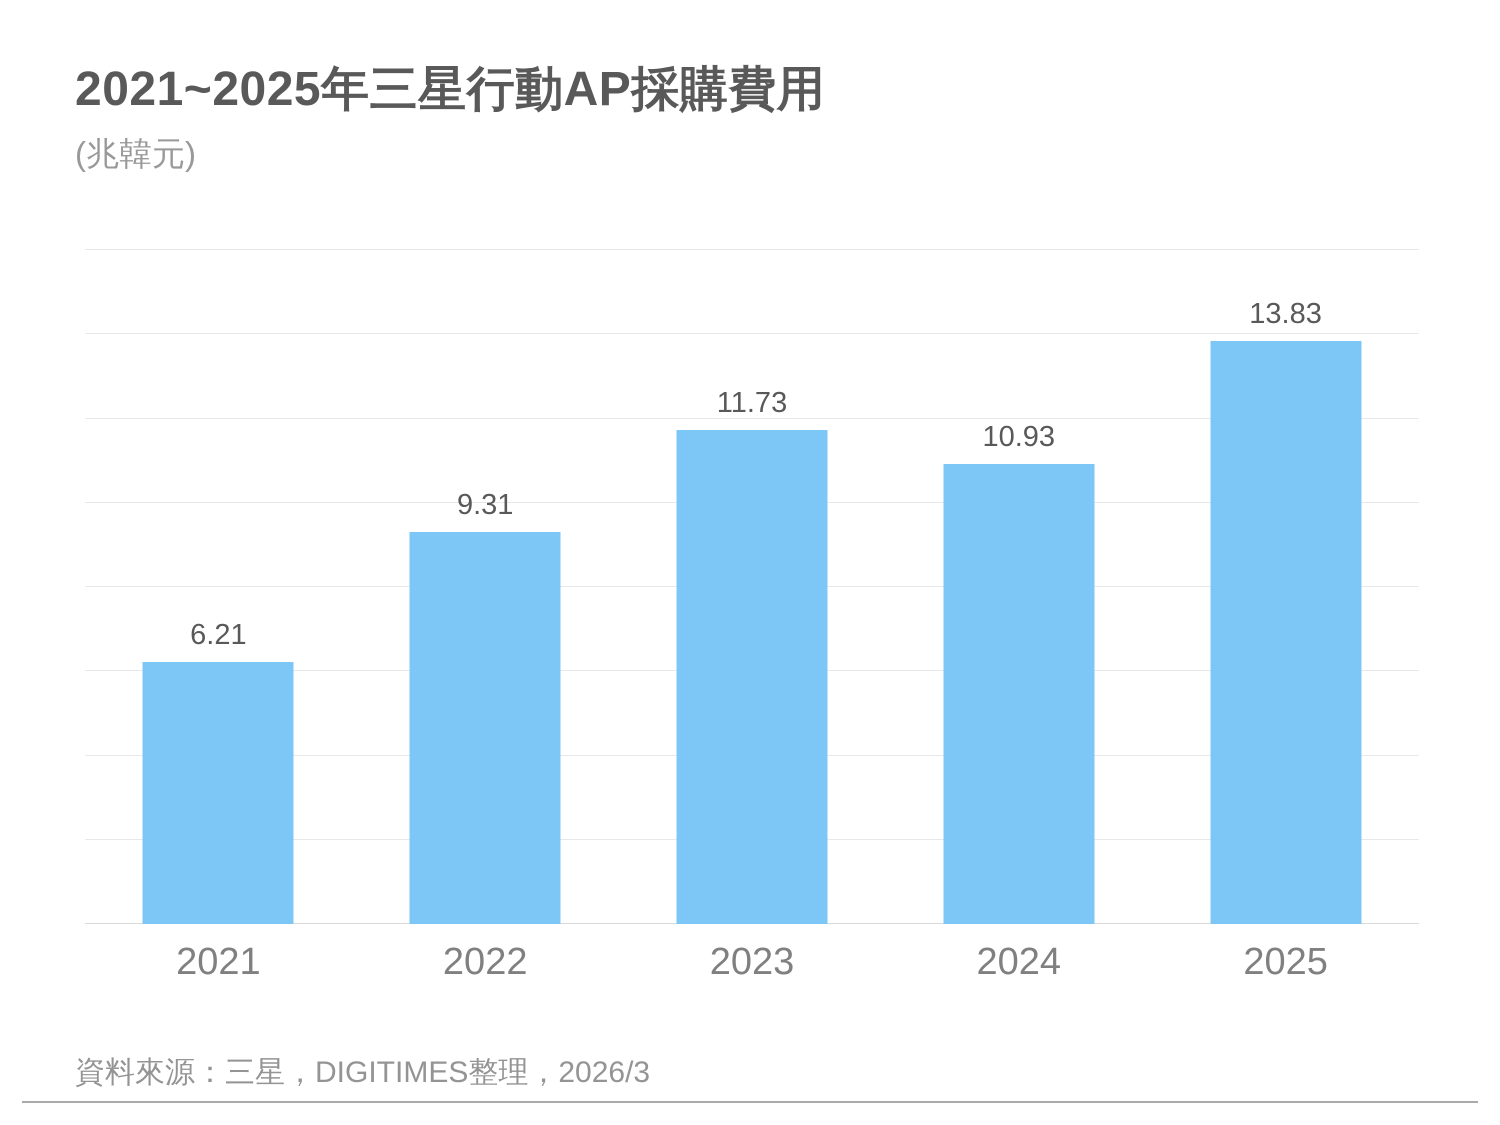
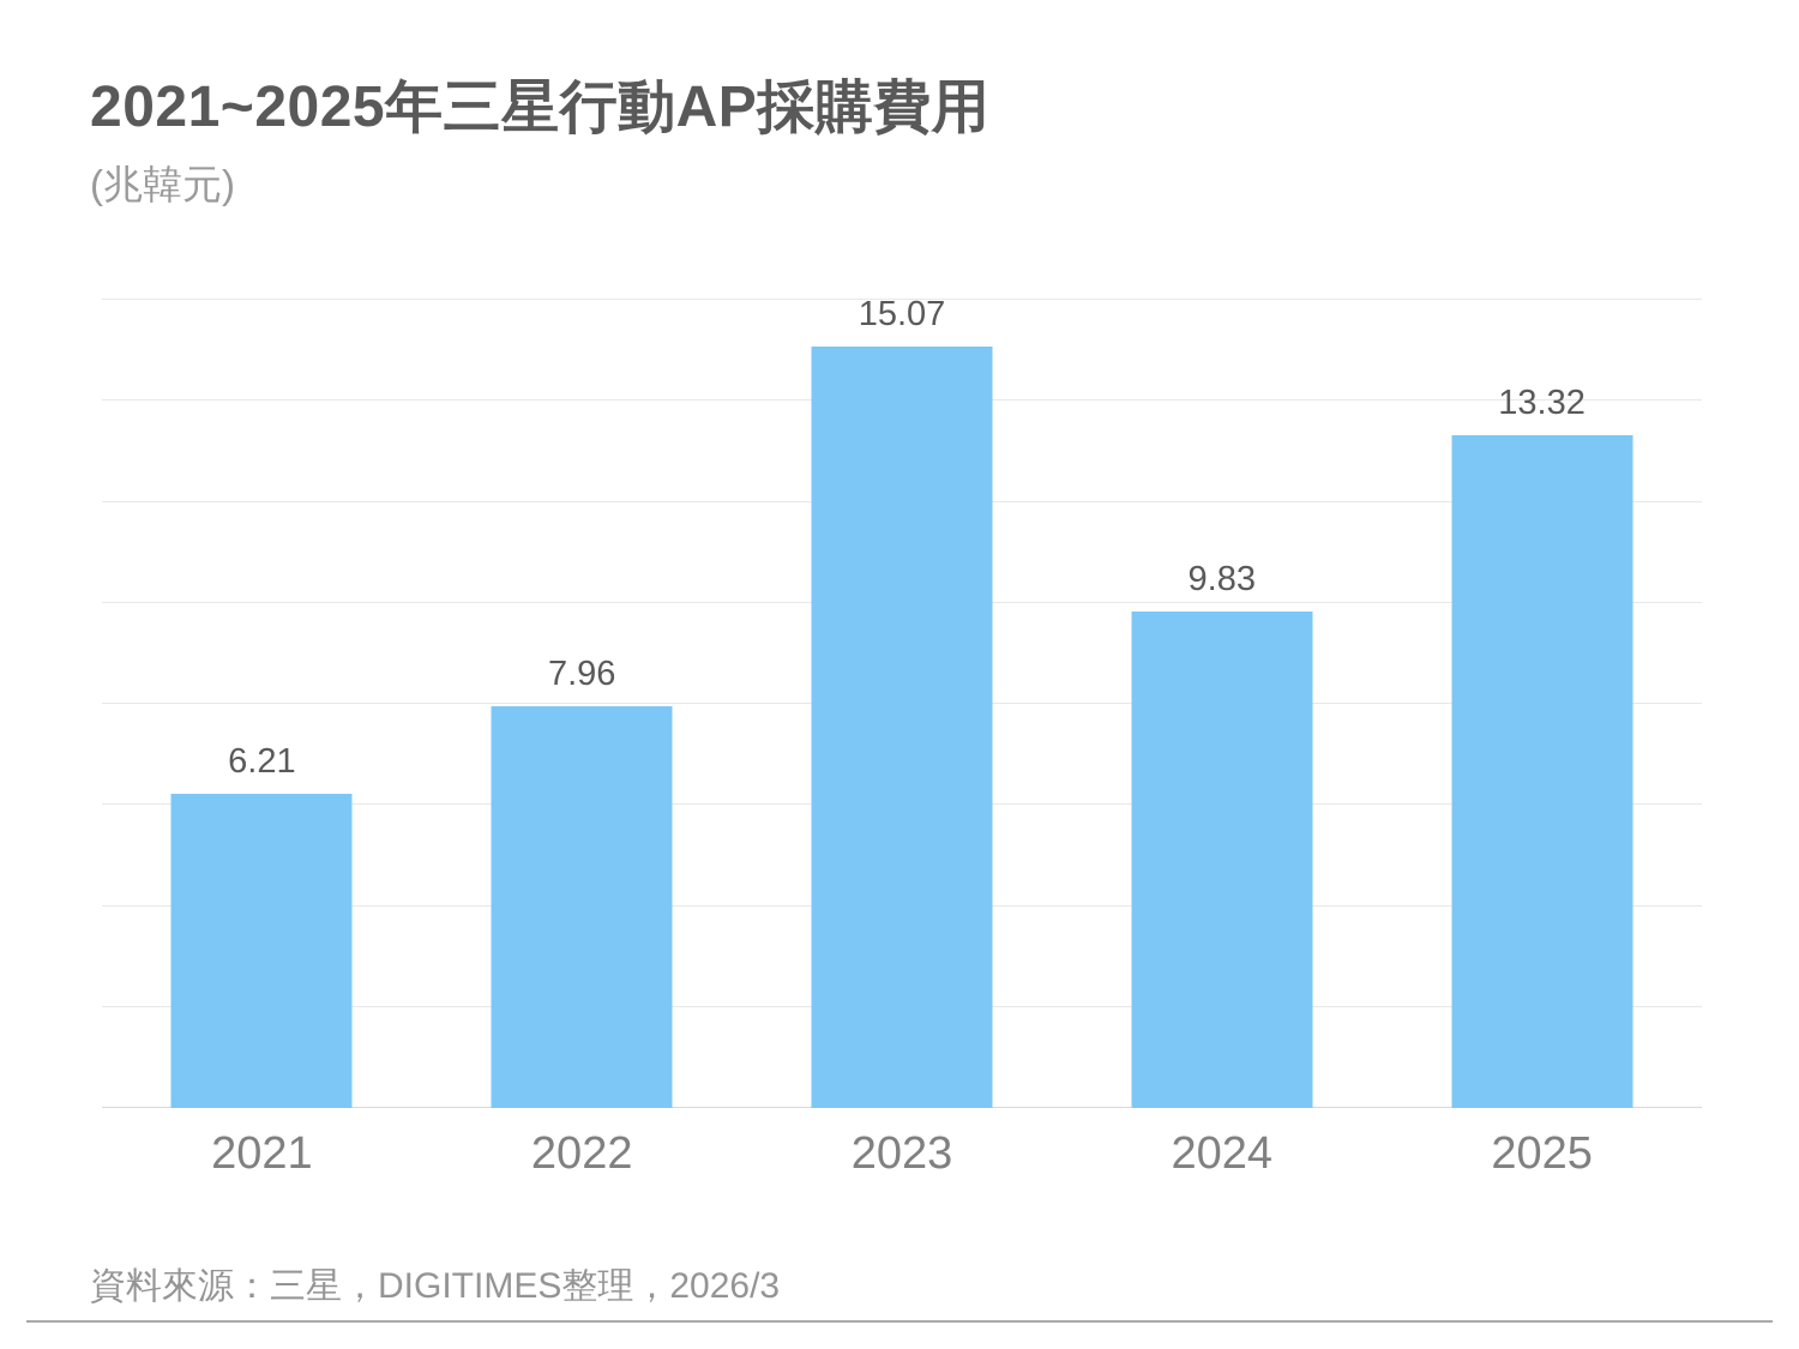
2022: 9.31 -> 7.96
2023: 11.73 -> 15.07
2024: 10.93 -> 9.83
2025: 13.83 -> 13.32
